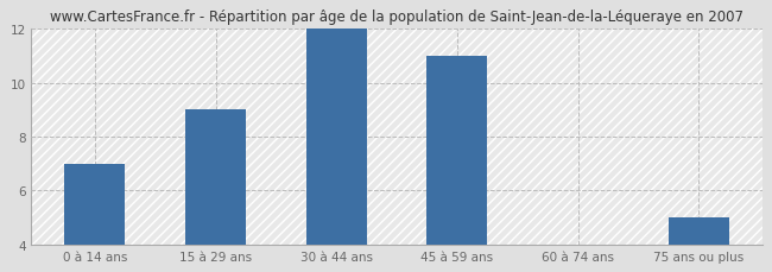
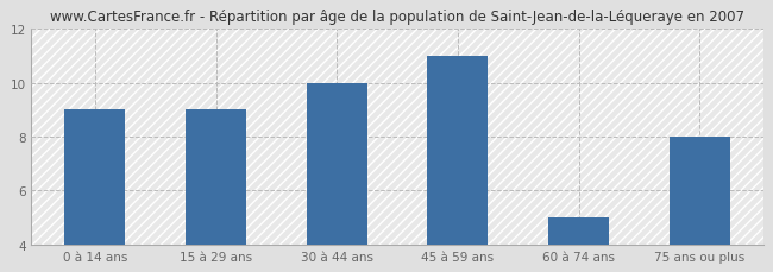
0 à 14 ans: 7 -> 9
30 à 44 ans: 12 -> 10
60 à 74 ans: 4 -> 5
75 ans ou plus: 5 -> 8
